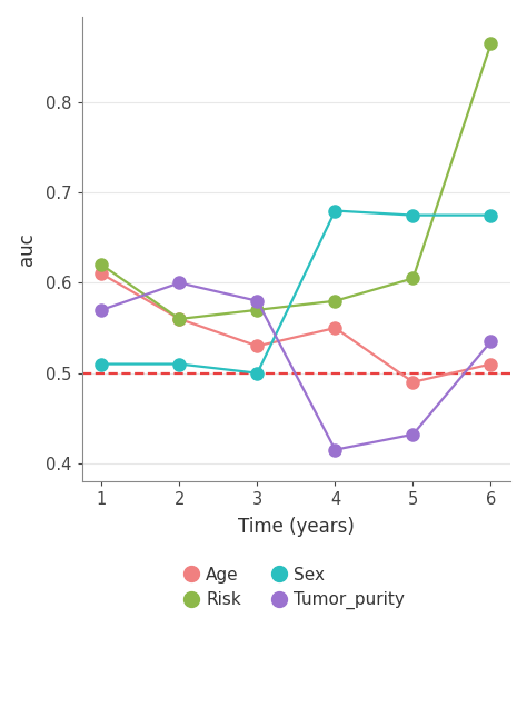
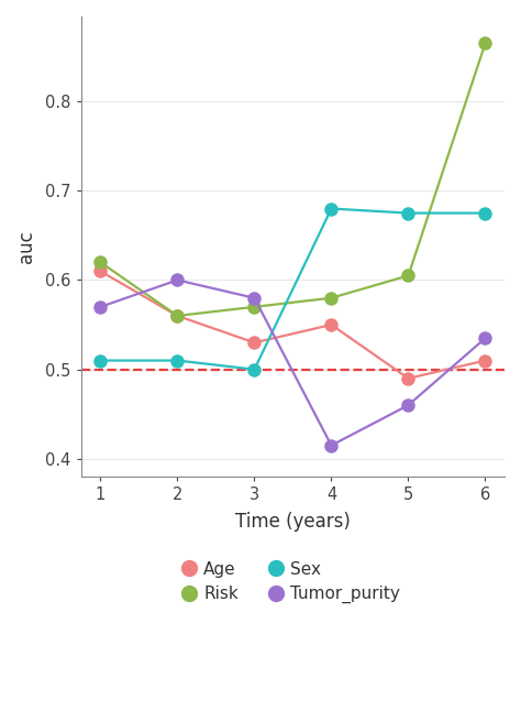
Tumor_purity/5: 0.432 -> 0.460
